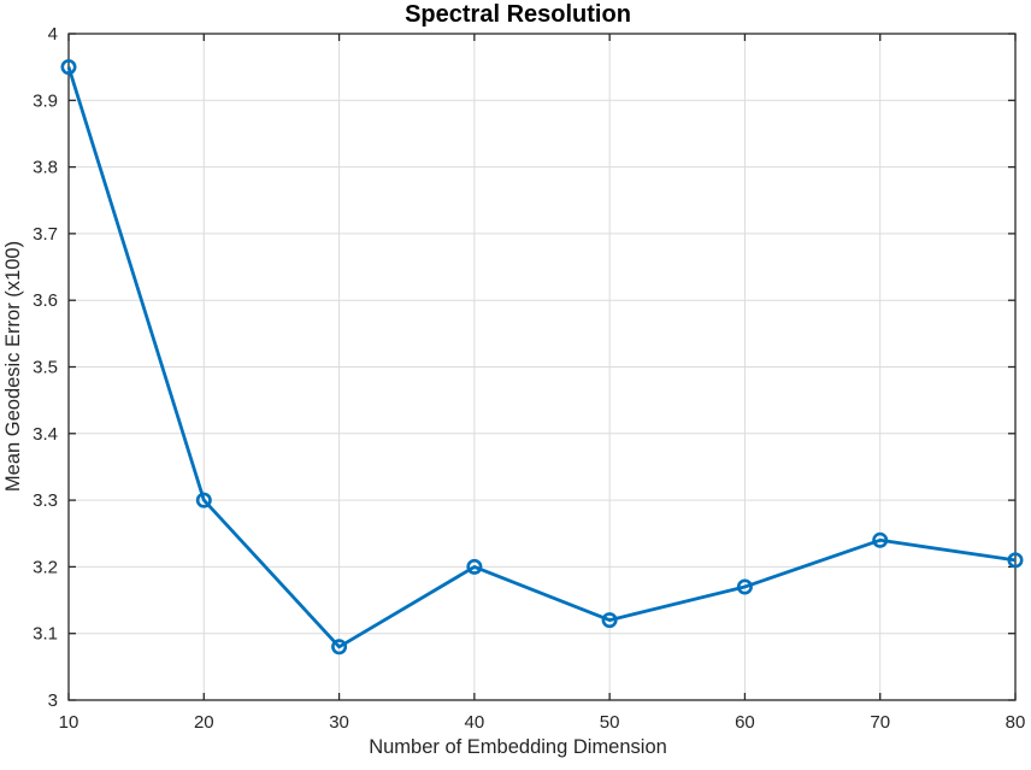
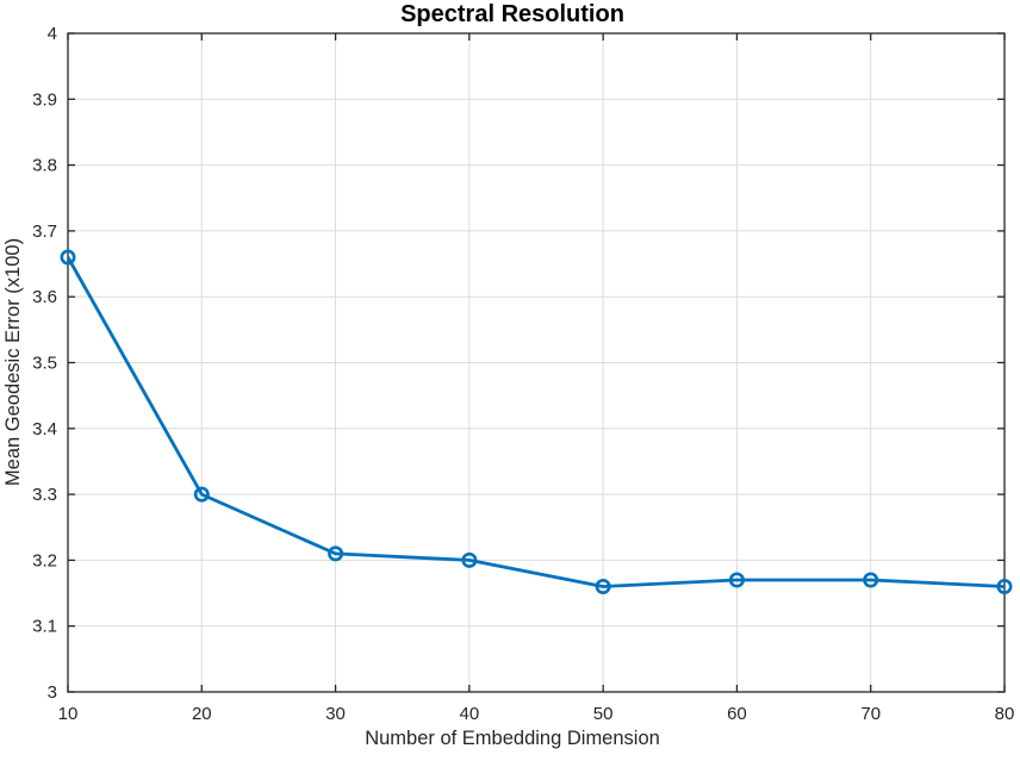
10: 3.95 -> 3.66
30: 3.08 -> 3.21
50: 3.12 -> 3.16
70: 3.24 -> 3.17
80: 3.21 -> 3.16
